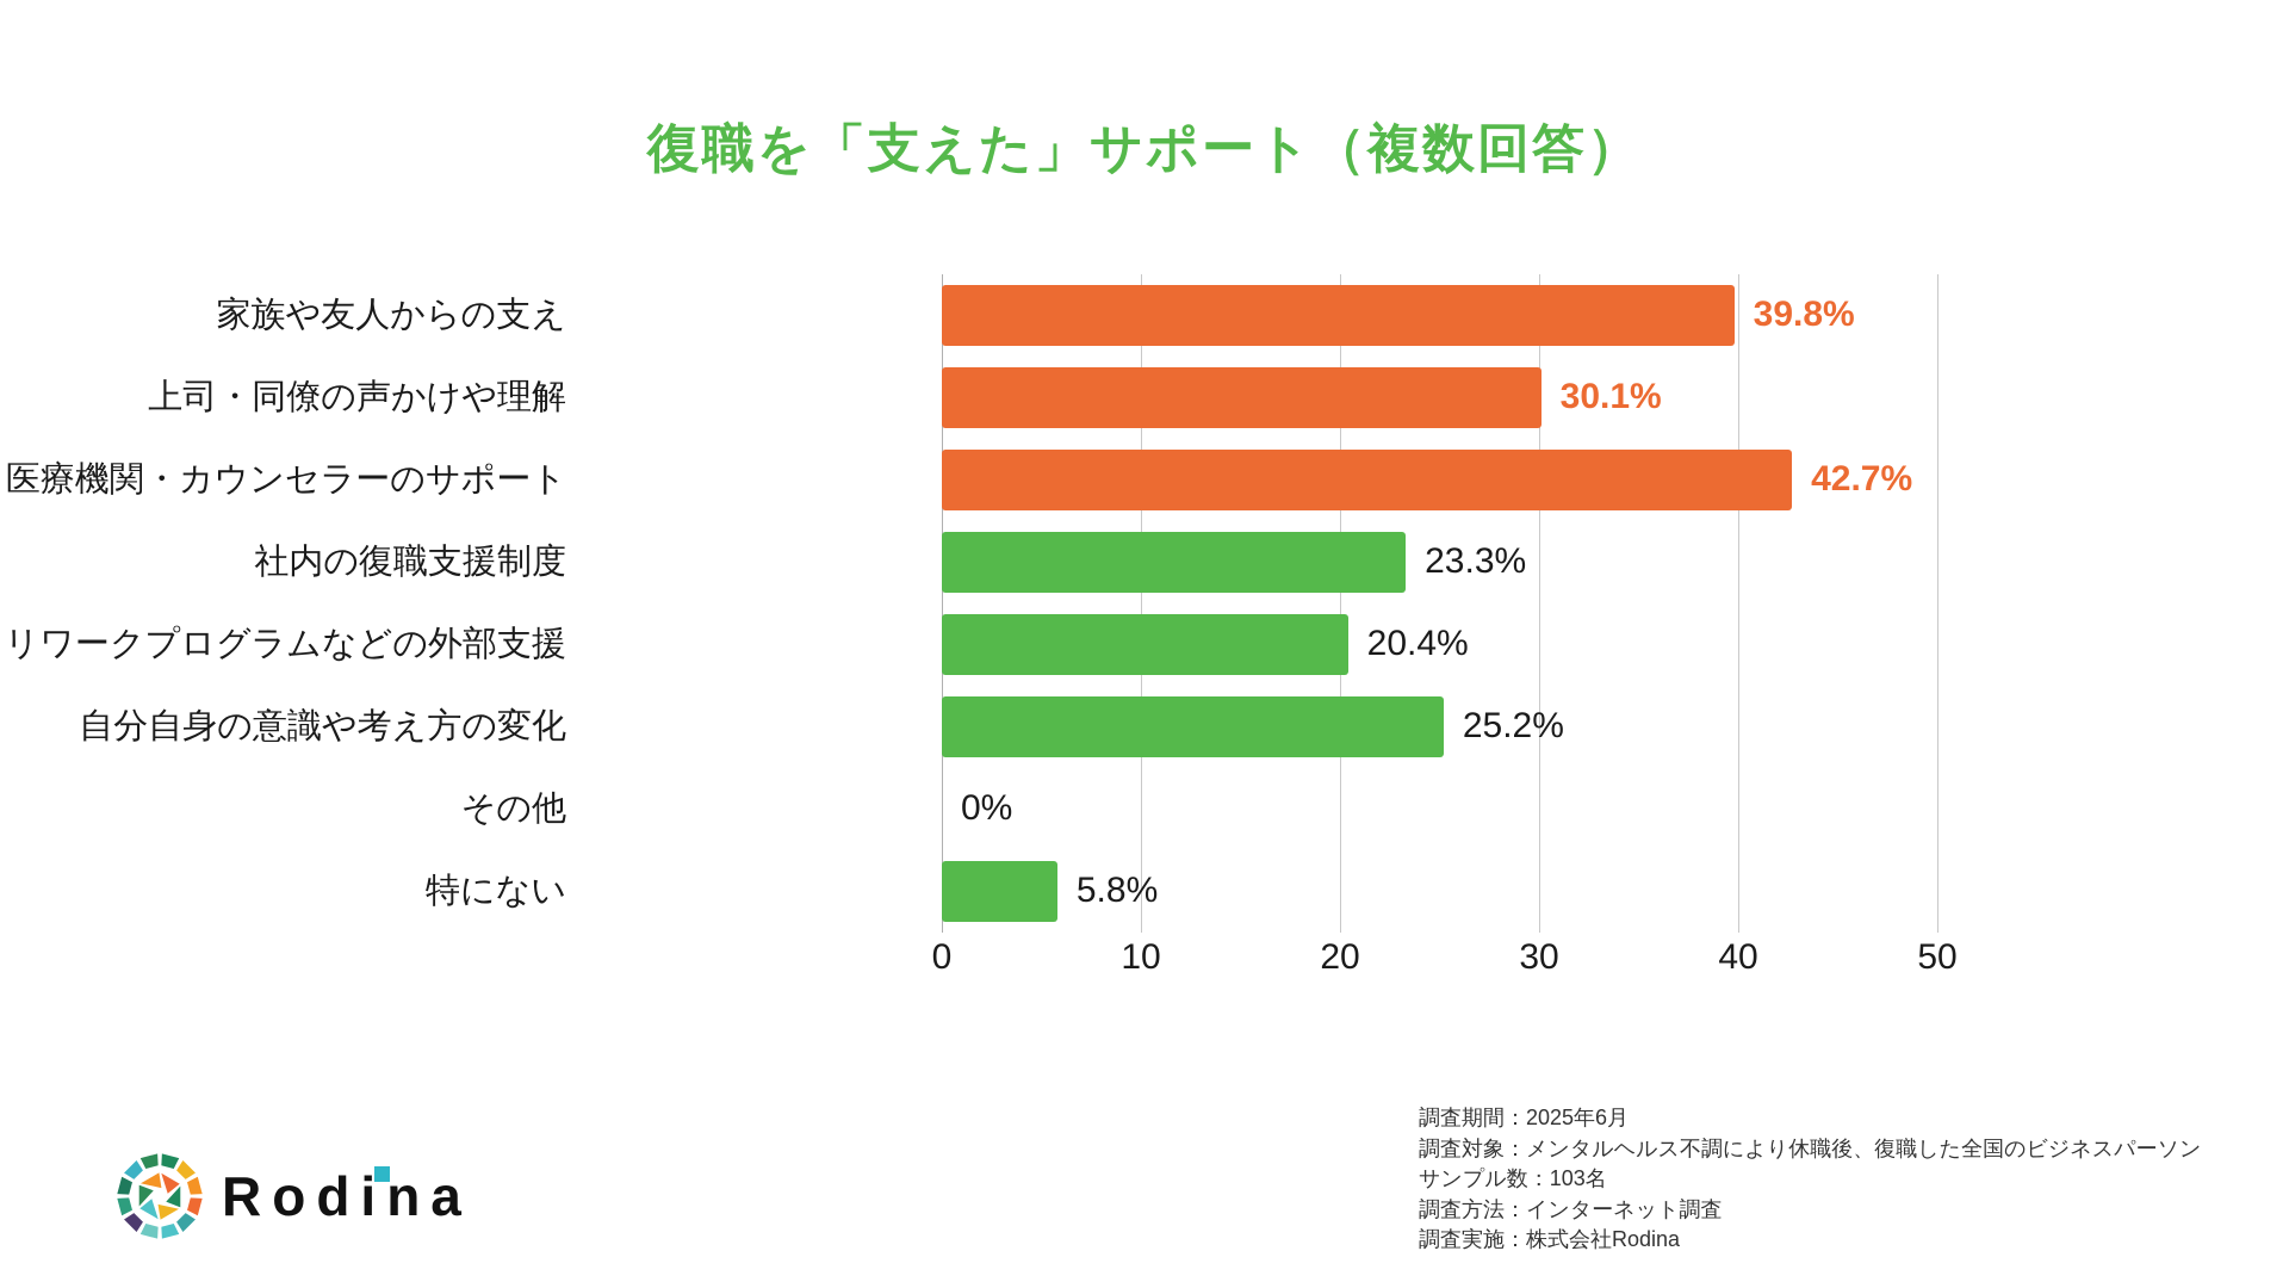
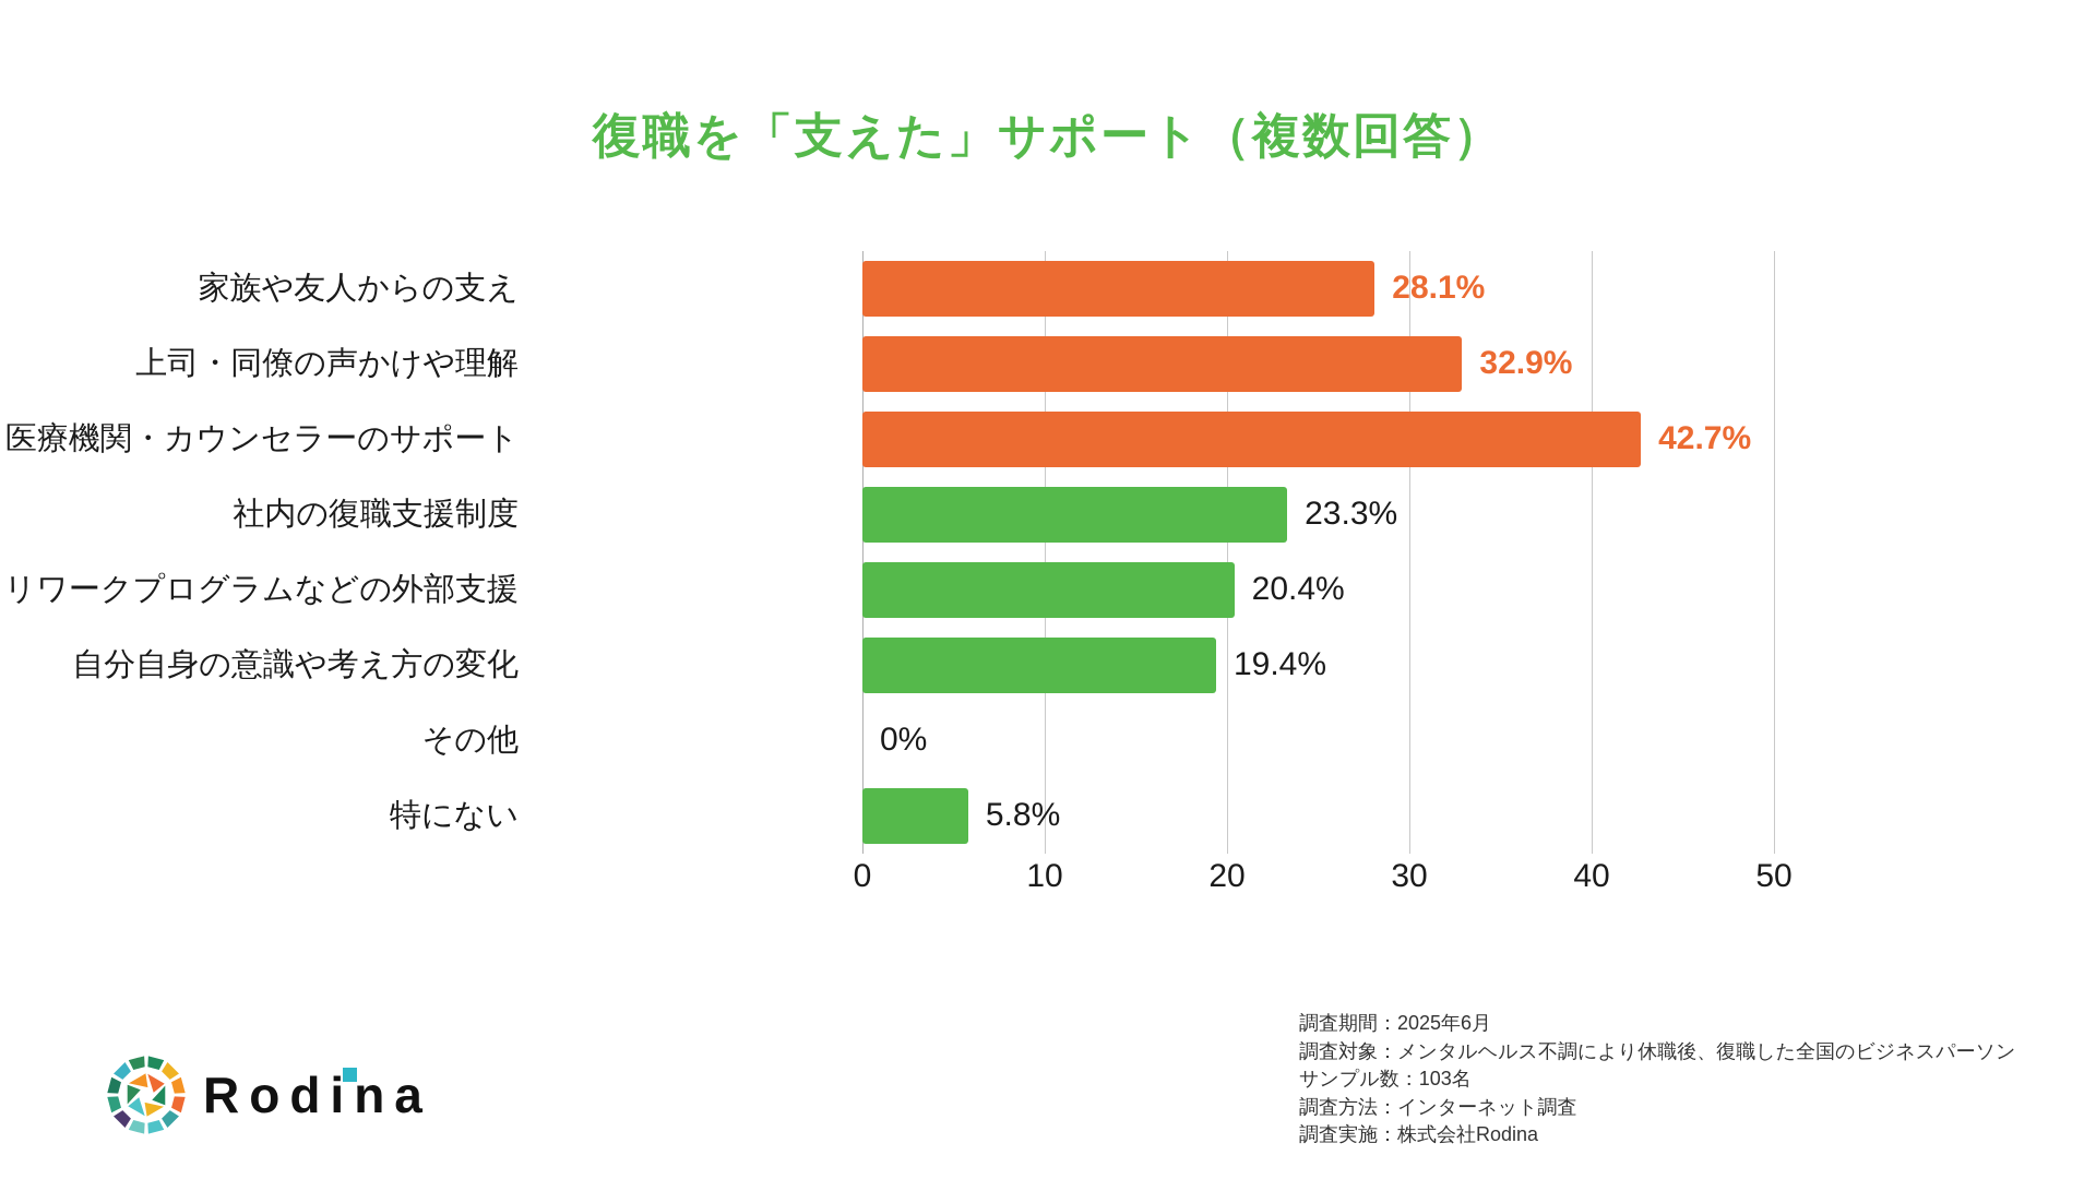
家族や友人からの支え: 39.8% -> 28.1%
上司・同僚の声かけや理解: 30.1% -> 32.9%
自分自身の意識や考え方の変化: 25.2% -> 19.4%
